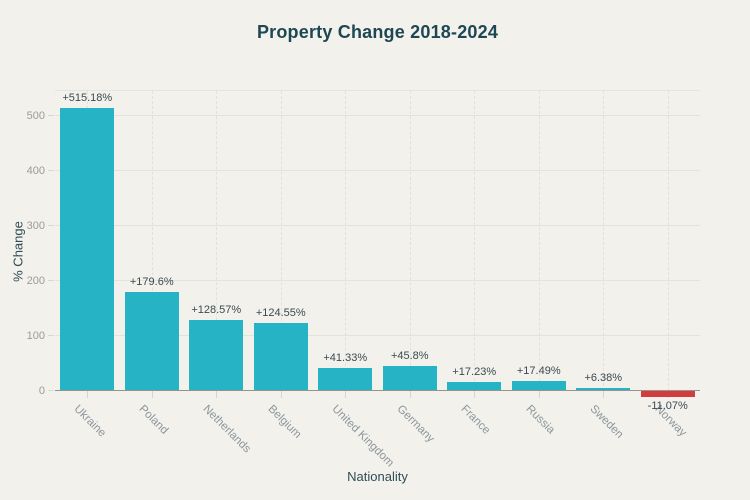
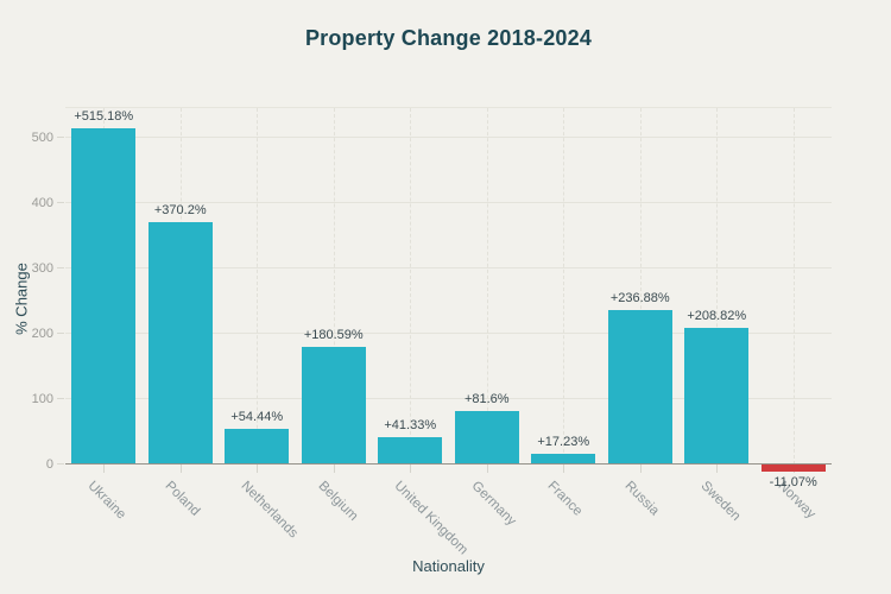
Poland: +179.6% -> +370.2%
Netherlands: +128.57% -> +54.44%
Belgium: +124.55% -> +180.59%
Germany: +45.8% -> +81.6%
Russia: +17.49% -> +236.88%
Sweden: +6.38% -> +208.82%
